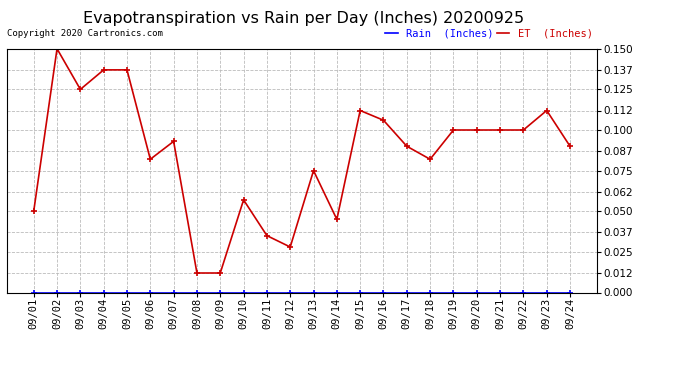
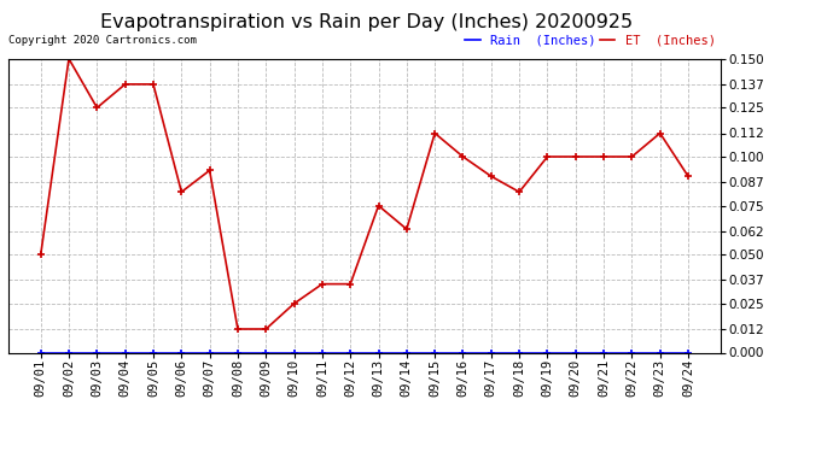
ET (Inches)/09/10: 0.057 -> 0.025
ET (Inches)/09/12: 0.028 -> 0.035
ET (Inches)/09/14: 0.045 -> 0.063
ET (Inches)/09/16: 0.106 -> 0.100
